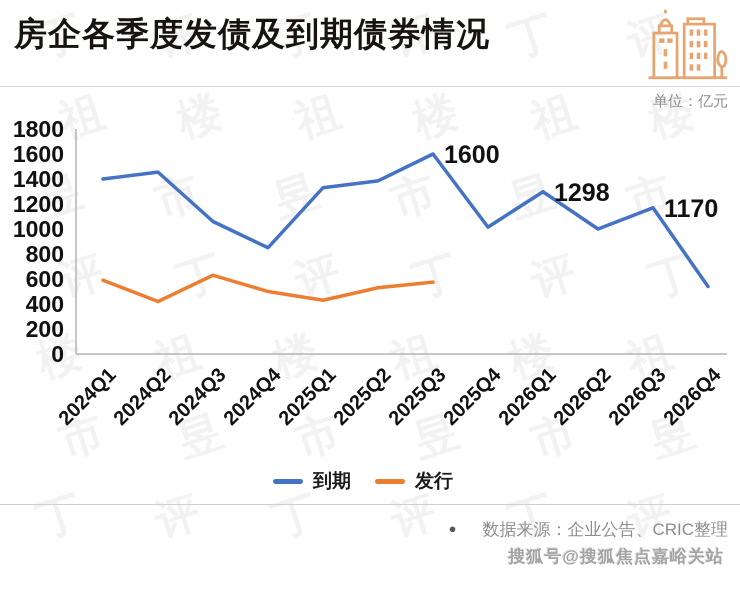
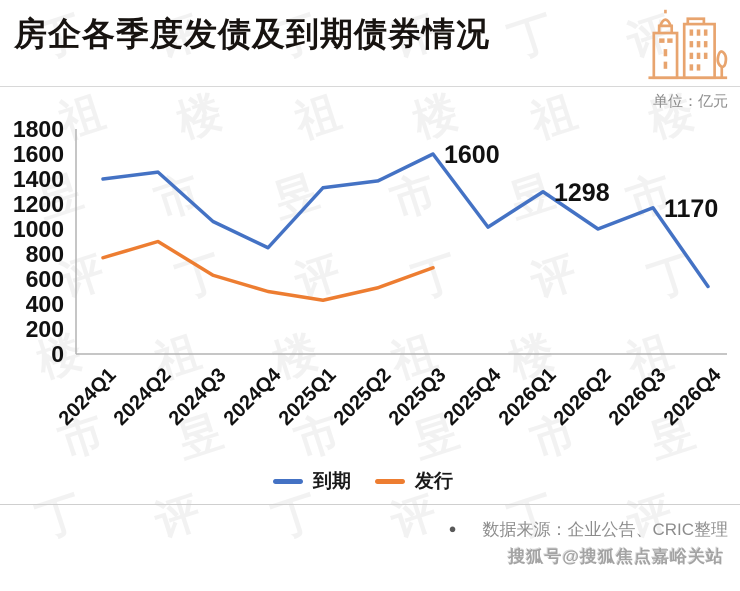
发行/2024Q1: 590 -> 770
发行/2024Q2: 420 -> 900
发行/2025Q3: 580 -> 690
